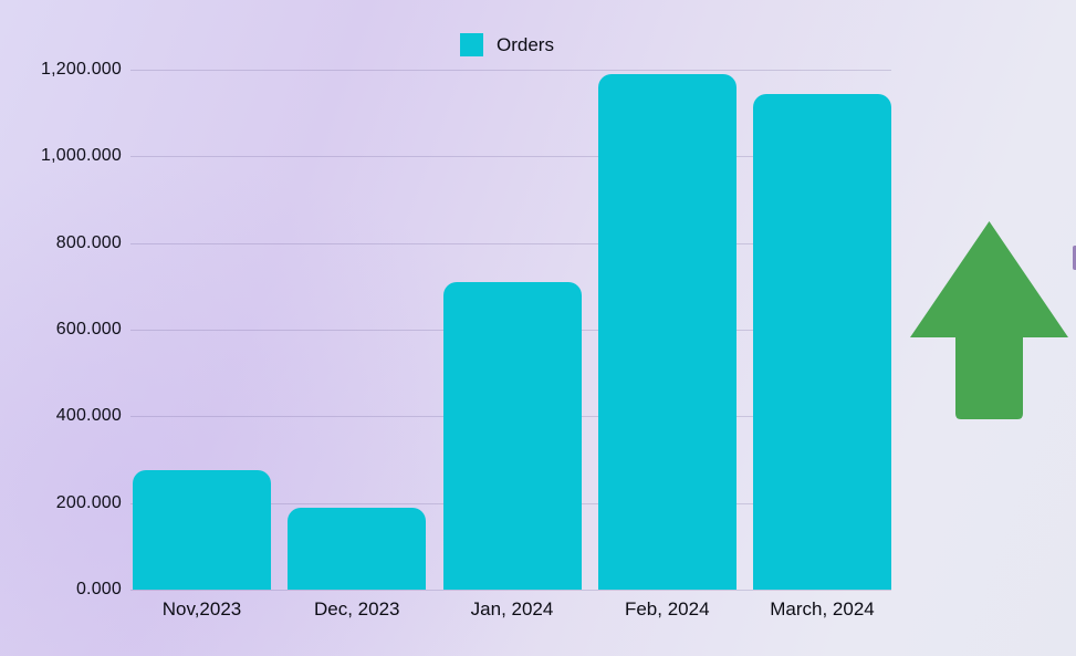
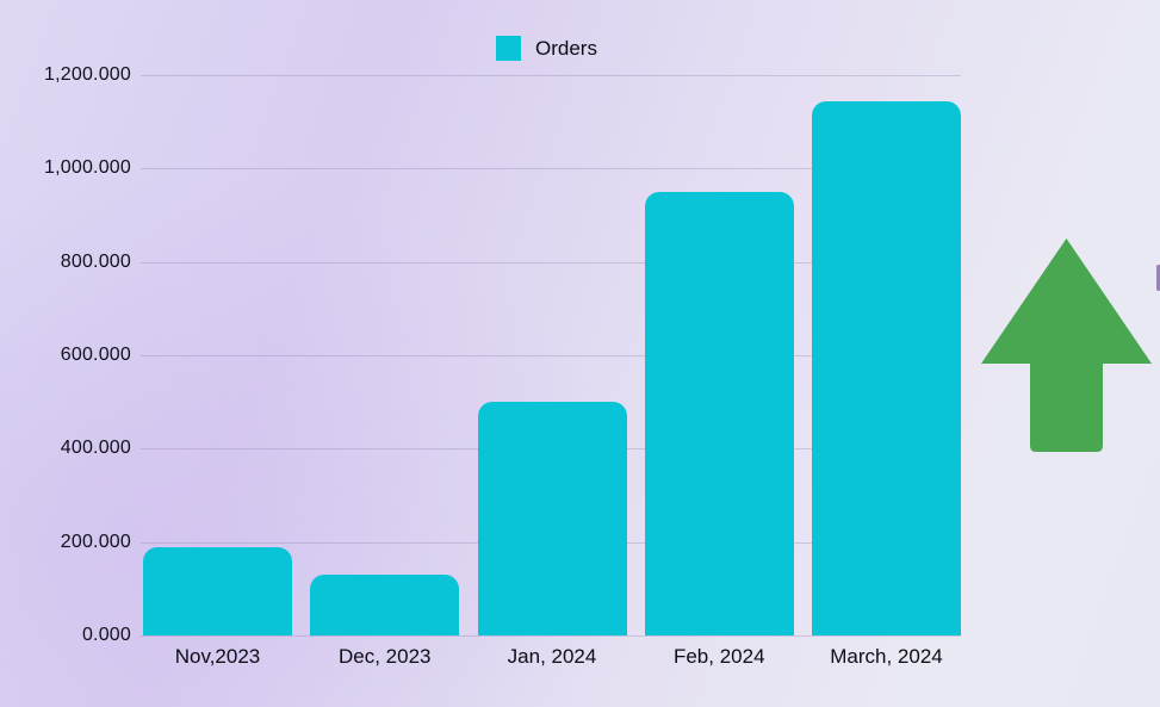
Nov,2023: 280000 -> 190000
Dec, 2023: 190000 -> 130000
Jan, 2024: 710000 -> 500000
Feb, 2024: 1190000 -> 950000
